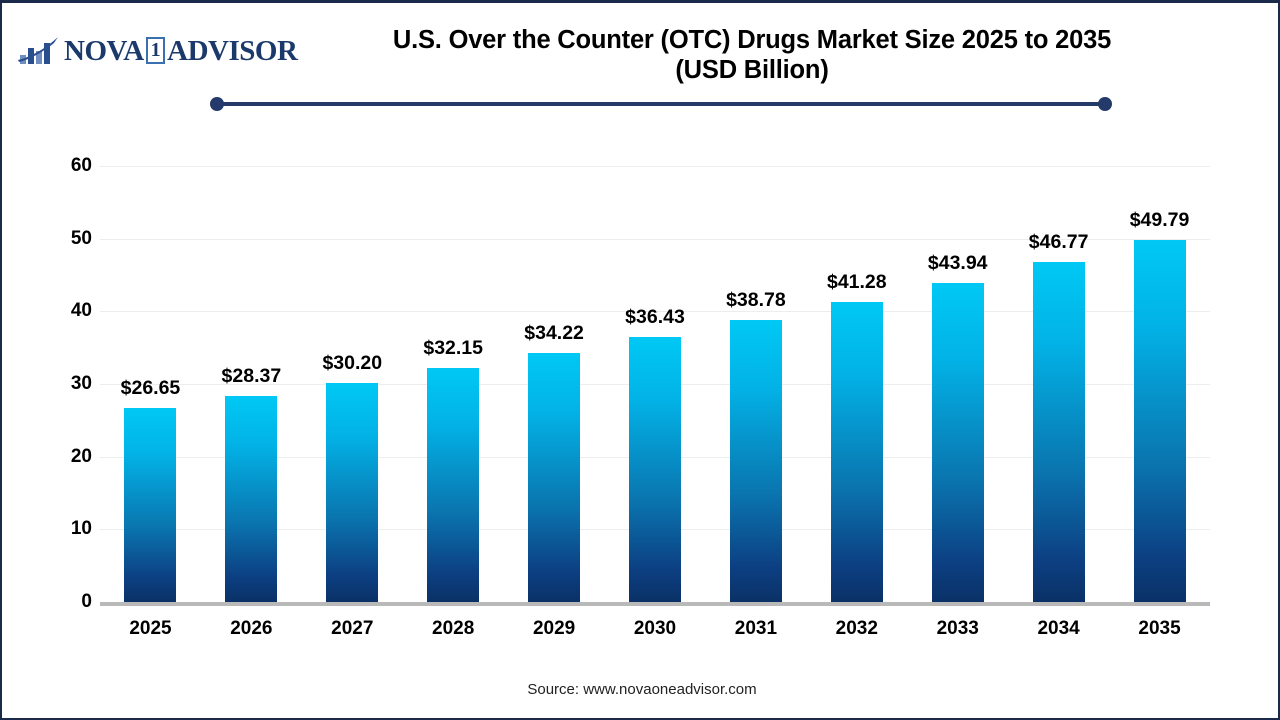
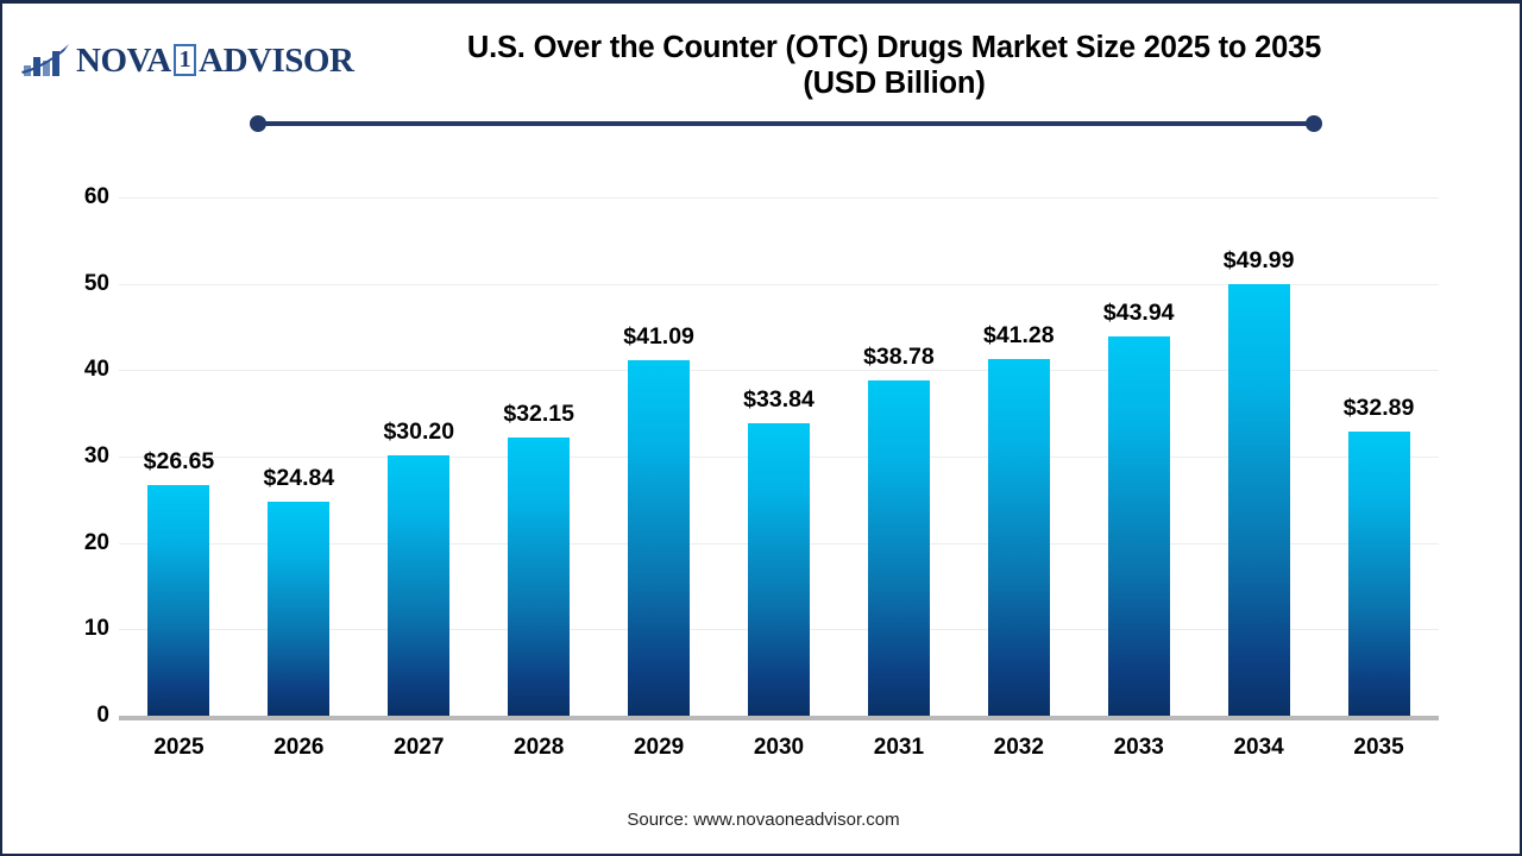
2026: $28.37 -> $24.84
2029: $34.22 -> $41.09
2030: $36.43 -> $33.84
2034: $46.77 -> $49.99
2035: $49.79 -> $32.89
